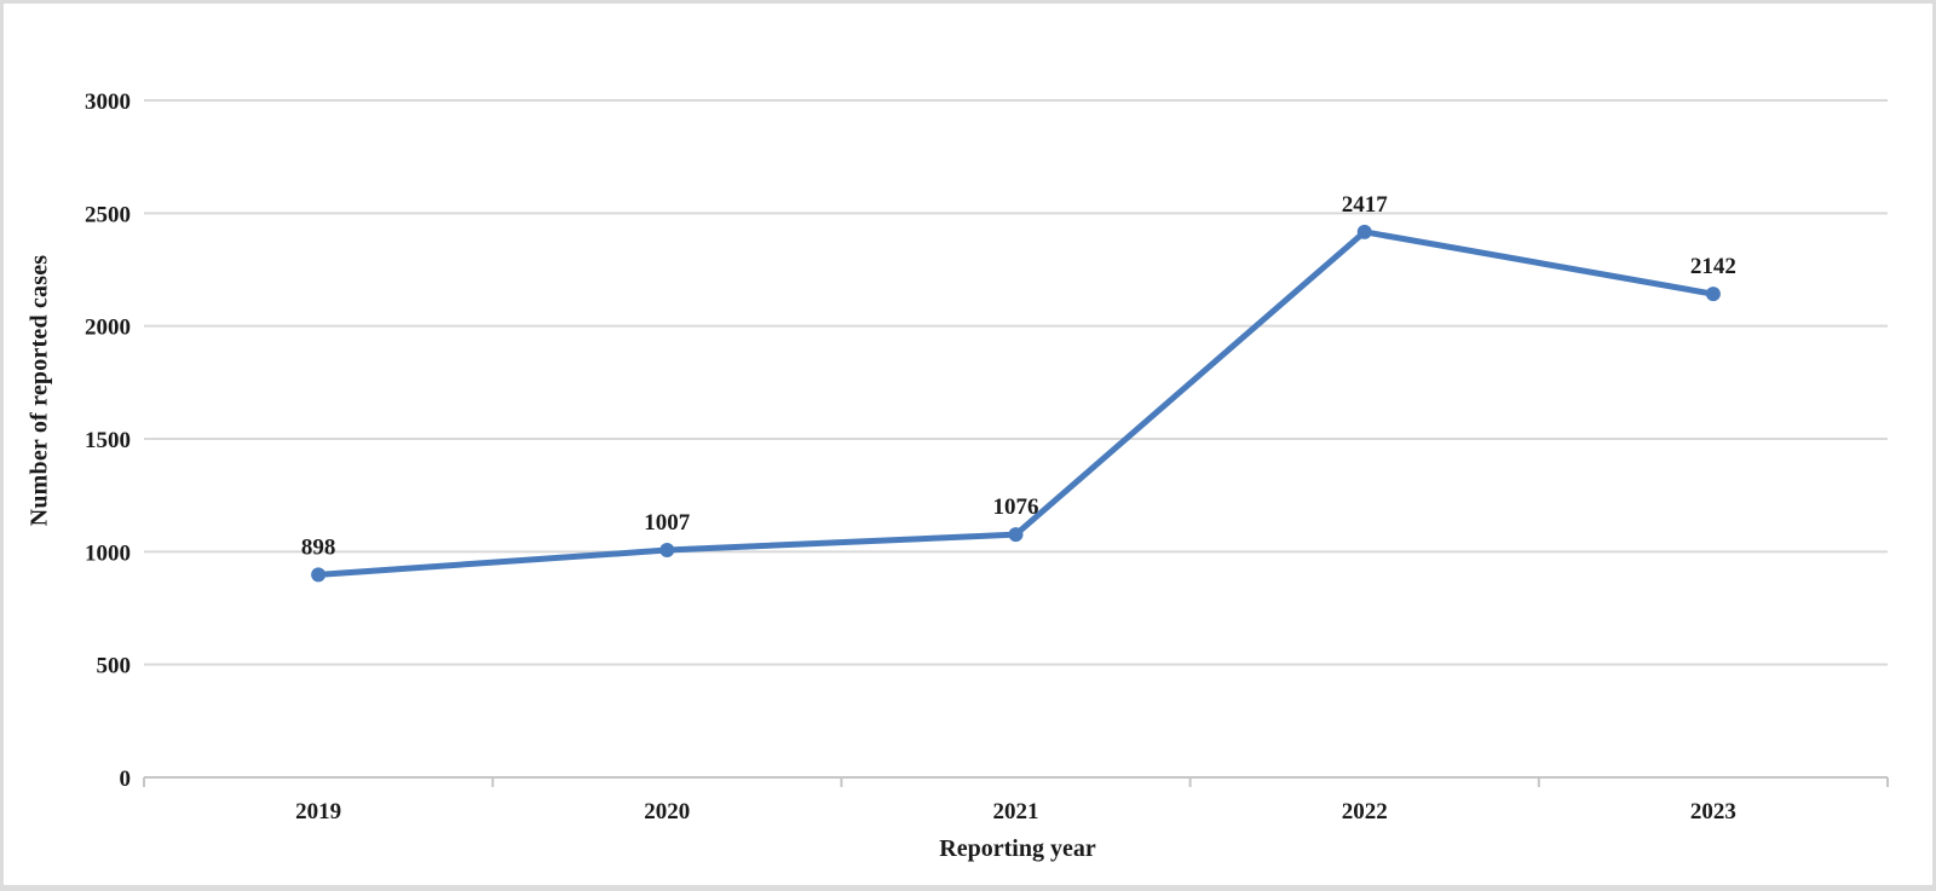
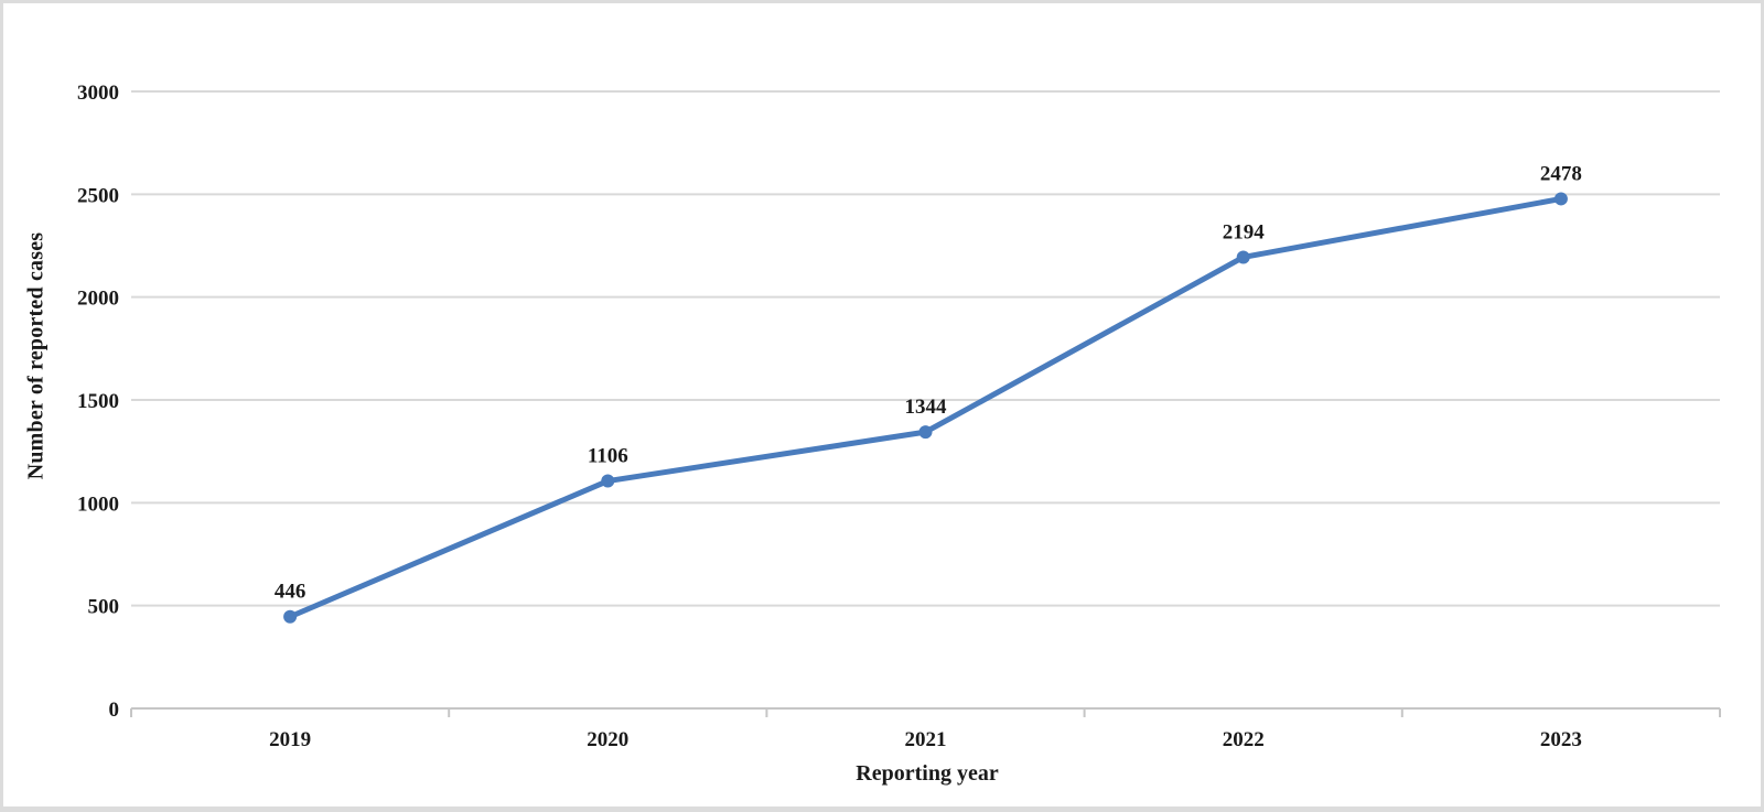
2019: 898 -> 446
2020: 1007 -> 1106
2021: 1076 -> 1344
2022: 2417 -> 2194
2023: 2142 -> 2478
